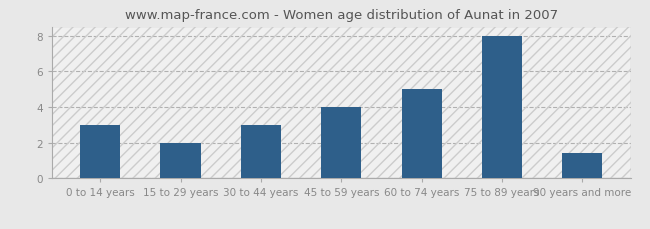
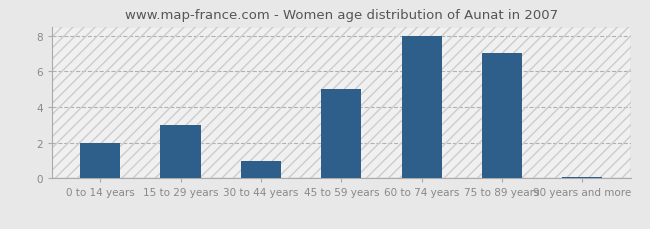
0 to 14 years: 3.0 -> 2.0
15 to 29 years: 2.0 -> 3.0
30 to 44 years: 3.0 -> 1.0
45 to 59 years: 4.0 -> 5.0
60 to 74 years: 5.0 -> 8.0
75 to 89 years: 8.0 -> 7.0
90 years and more: 1.4 -> 0.1
